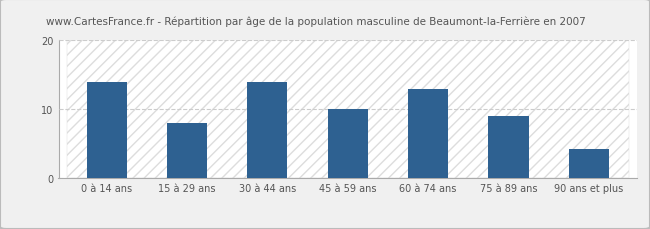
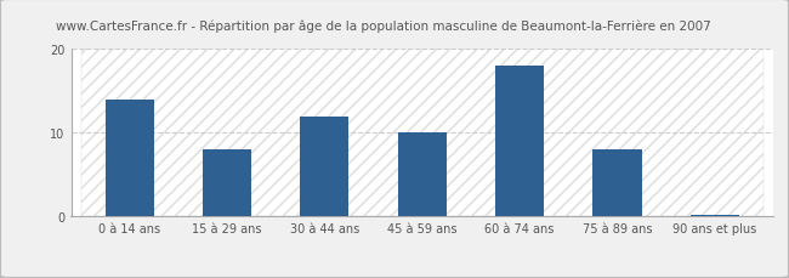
30 à 44 ans: 14.0 -> 12.0
60 à 74 ans: 13.0 -> 18.0
75 à 89 ans: 9.0 -> 8.0
90 ans et plus: 4.2 -> 0.2
